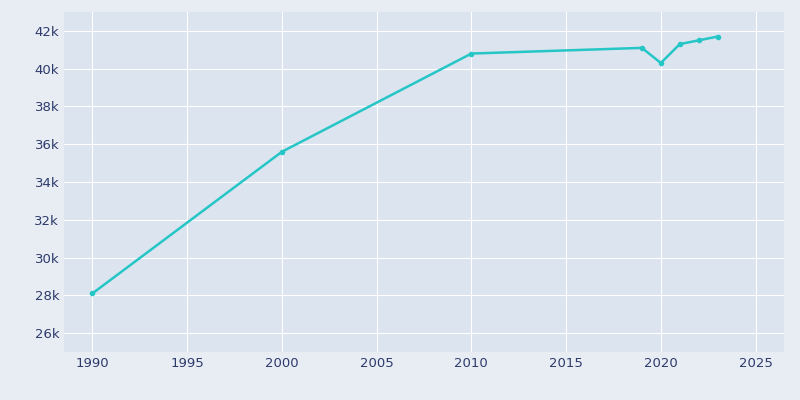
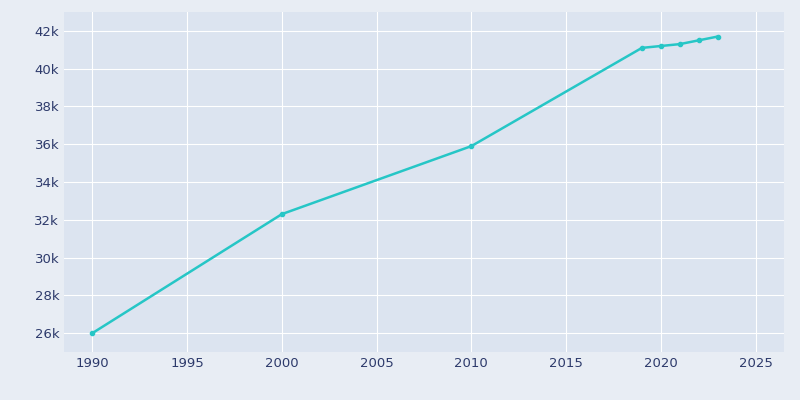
1990: 28.1k -> 26.0k
2000: 35.6k -> 32.3k
2010: 40.8k -> 35.9k
2020: 40.3k -> 41.2k
